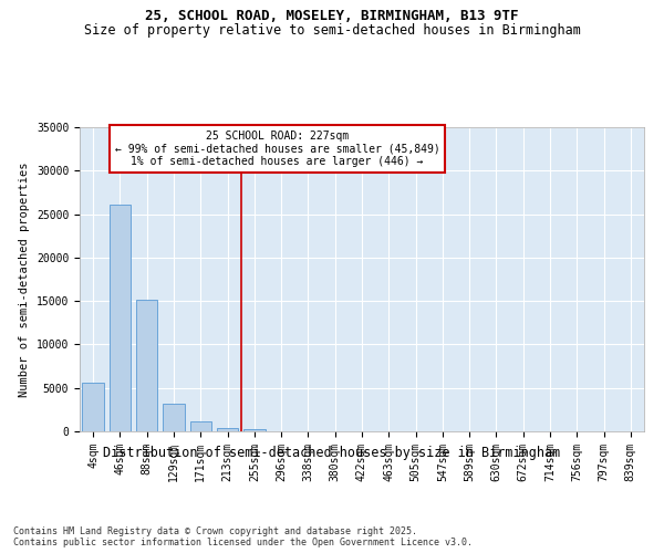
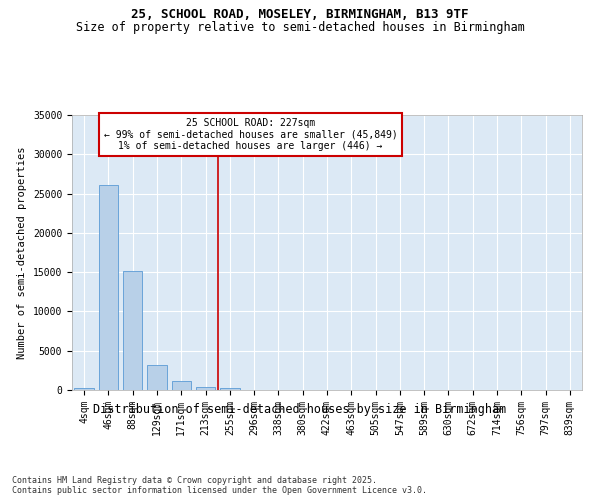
4sqm: 5600 -> 300
